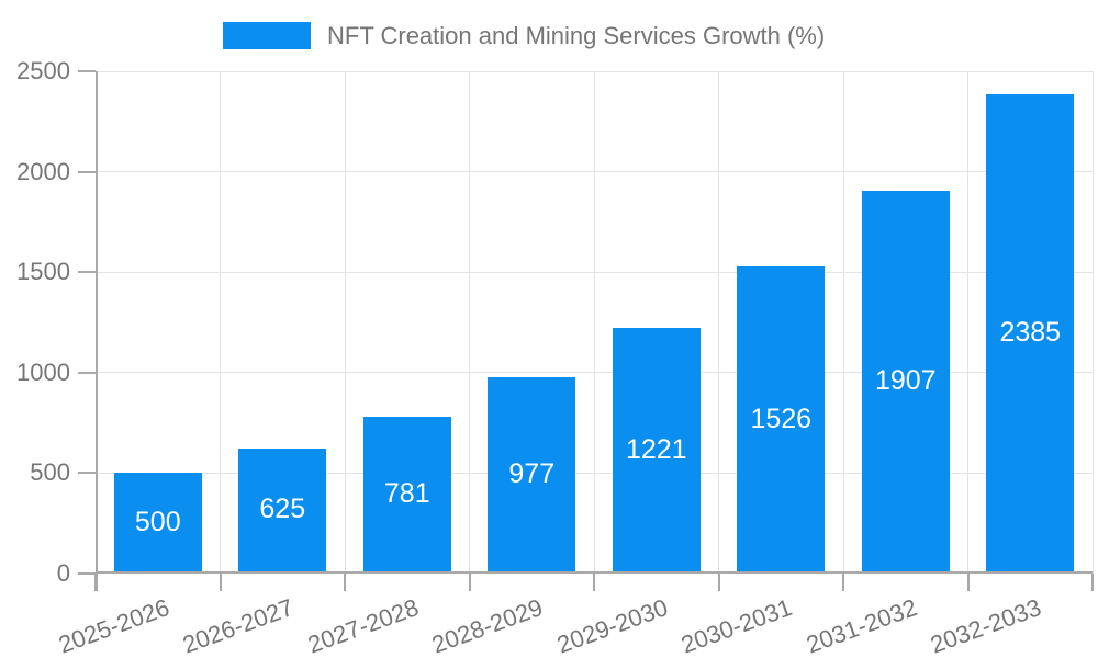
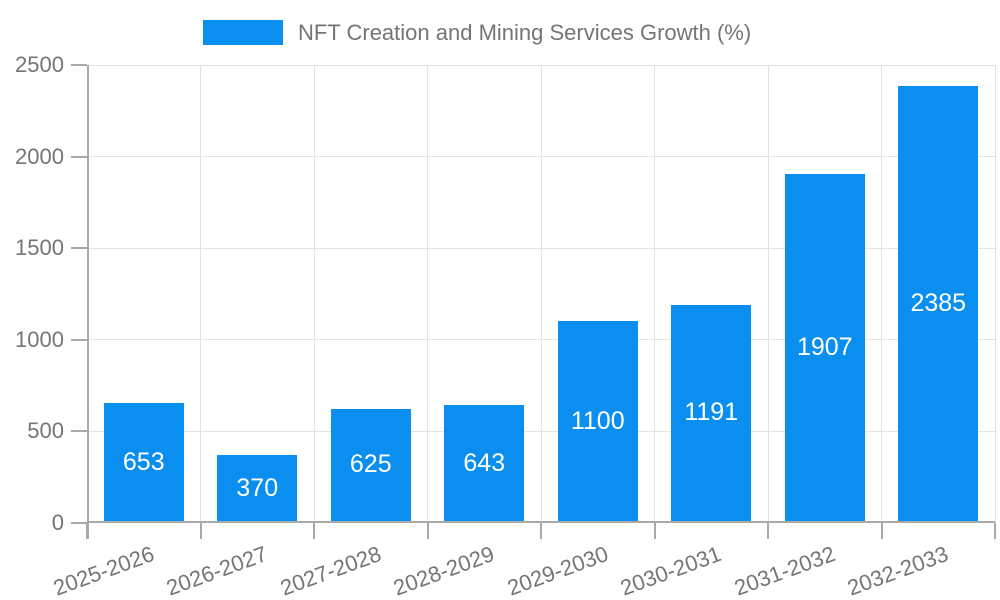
2025-2026: 500 -> 653
2026-2027: 625 -> 370
2027-2028: 781 -> 625
2028-2029: 977 -> 643
2029-2030: 1221 -> 1100
2030-2031: 1526 -> 1191
